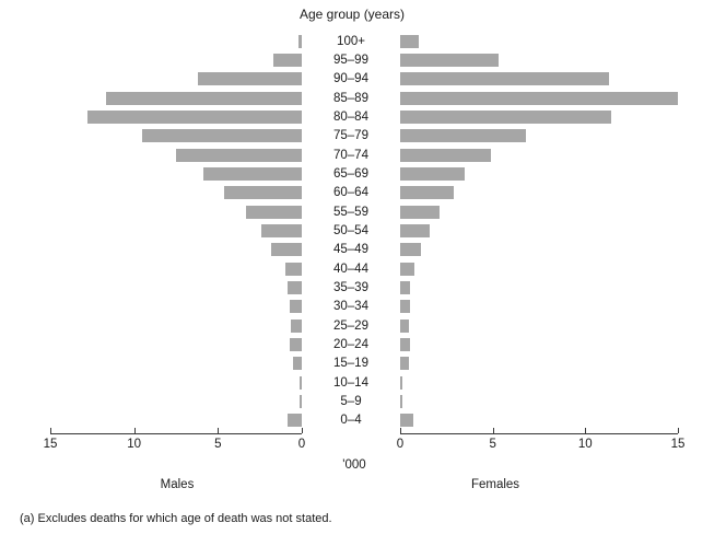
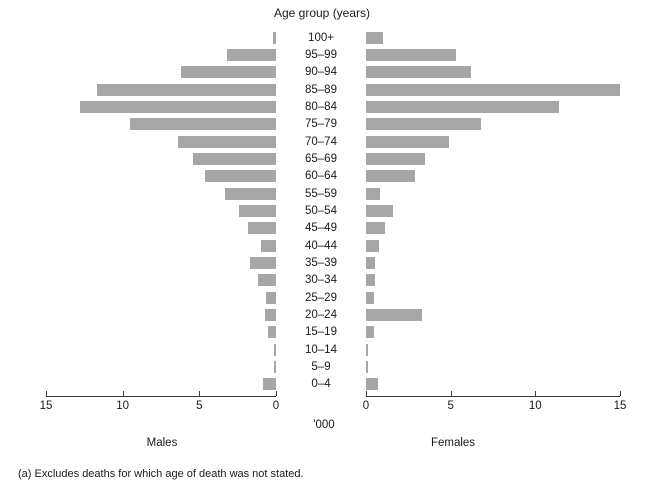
Males/95–99: 1.7 -> 3.2
Females/90–94: 11.3 -> 6.2
Males/70–74: 7.5 -> 6.4
Males/65–69: 5.9 -> 5.4
Females/55–59: 2.1 -> 0.8
Males/35–39: 0.8 -> 1.7
Males/30–34: 0.7 -> 1.2
Females/20–24: 0.6 -> 3.3
